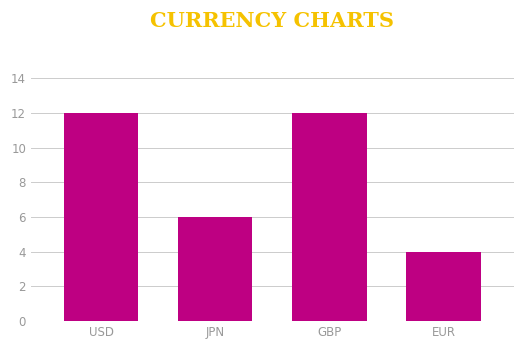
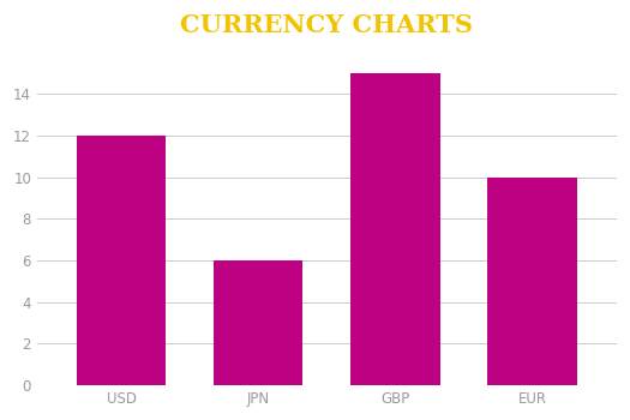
GBP: 12 -> 15
EUR: 4 -> 10
